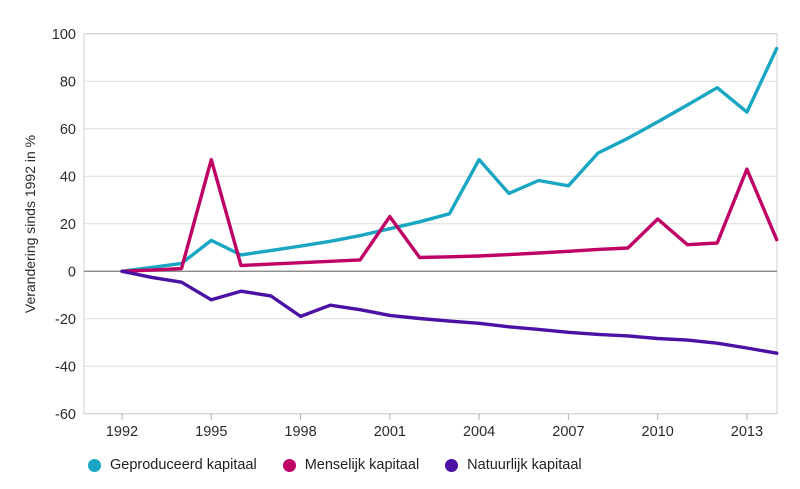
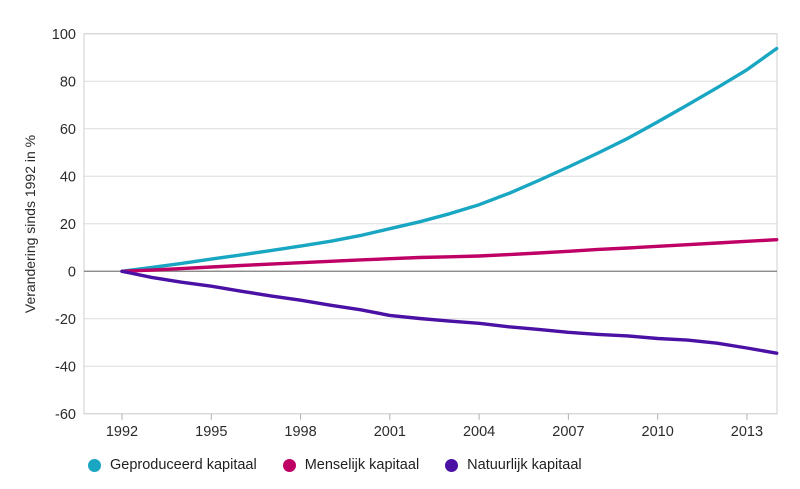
Geproduceerd kapitaal/1995: 13 -> 5
Menselijk kapitaal/1995: 47 -> 2
Natuurlijk kapitaal/1995: -12 -> -6
Natuurlijk kapitaal/1998: -19 -> -12
Menselijk kapitaal/2001: 23 -> 5
Geproduceerd kapitaal/2004: 47 -> 28
Geproduceerd kapitaal/2007: 36 -> 44
Menselijk kapitaal/2010: 22 -> 10
Geproduceerd kapitaal/2013: 67 -> 85
Menselijk kapitaal/2013: 43 -> 13
